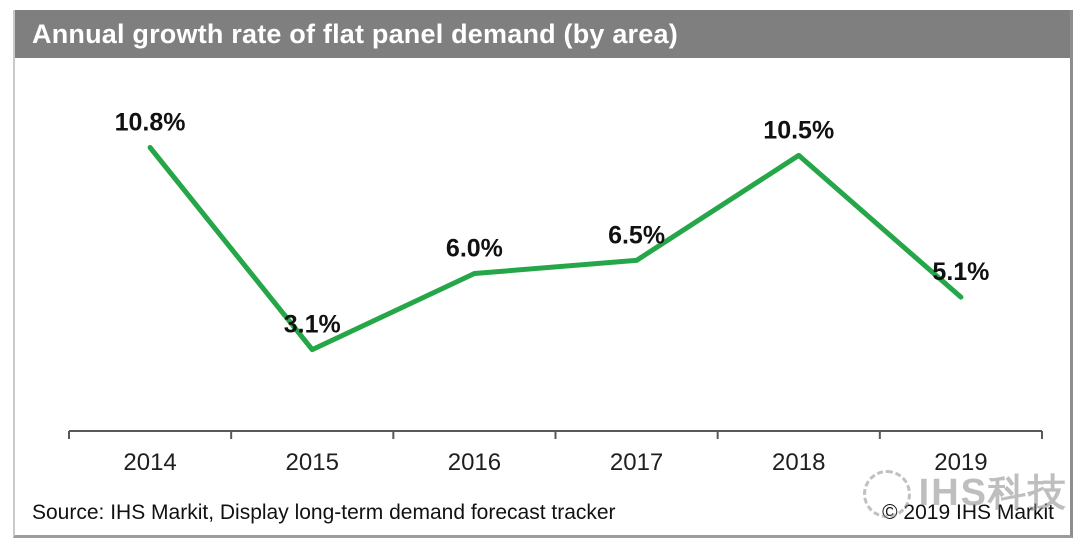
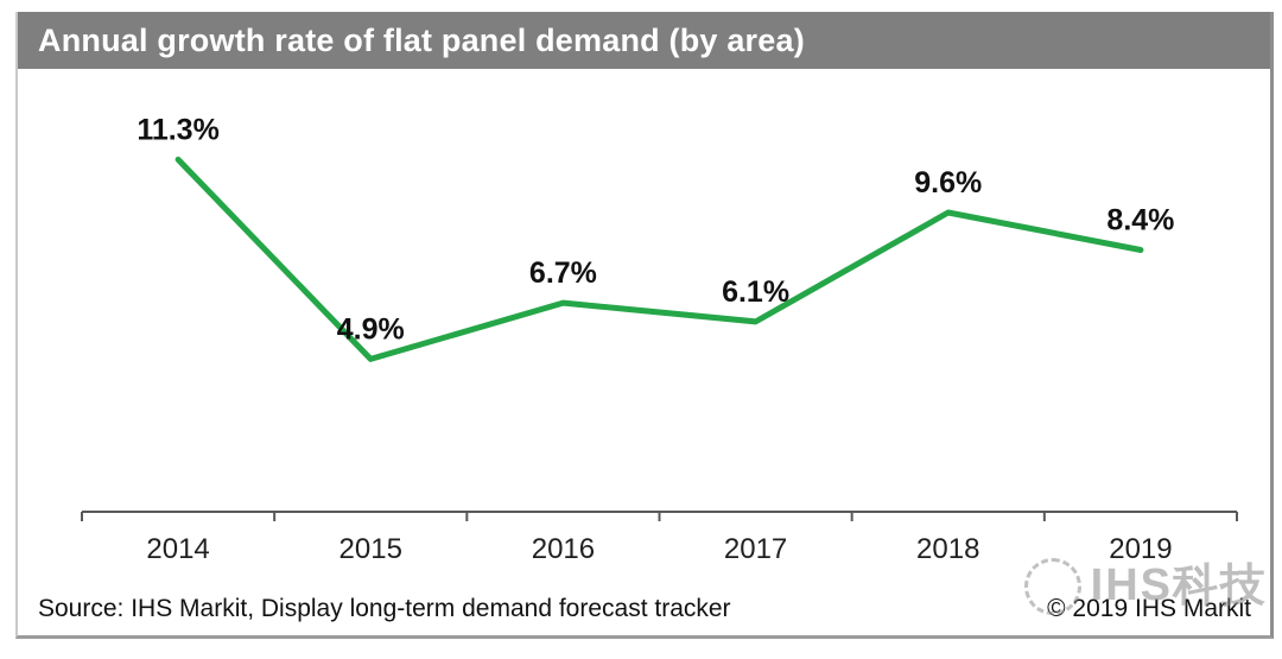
2014: 10.8% -> 11.3%
2015: 3.1% -> 4.9%
2016: 6.0% -> 6.7%
2017: 6.5% -> 6.1%
2018: 10.5% -> 9.6%
2019: 5.1% -> 8.4%
